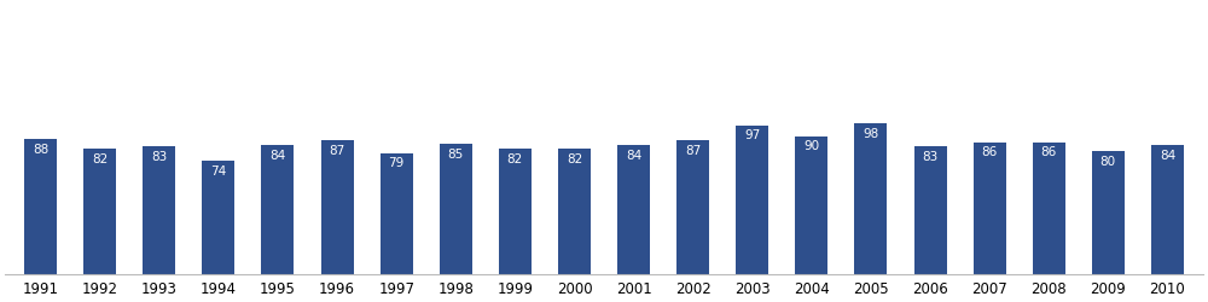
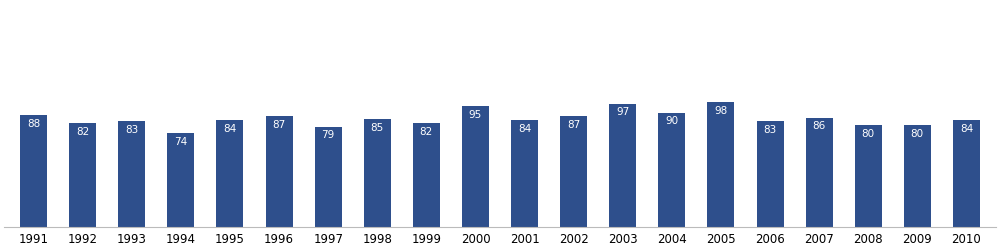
2000: 82 -> 95
2008: 86 -> 80
